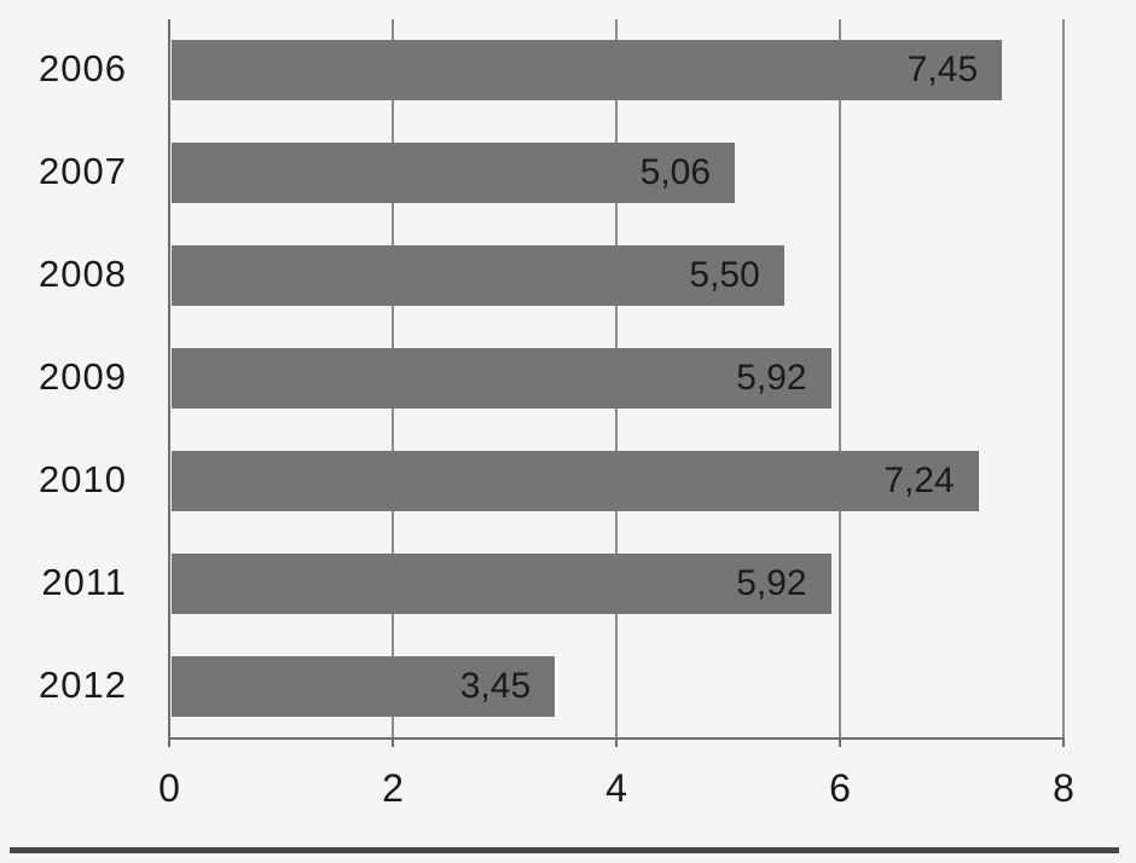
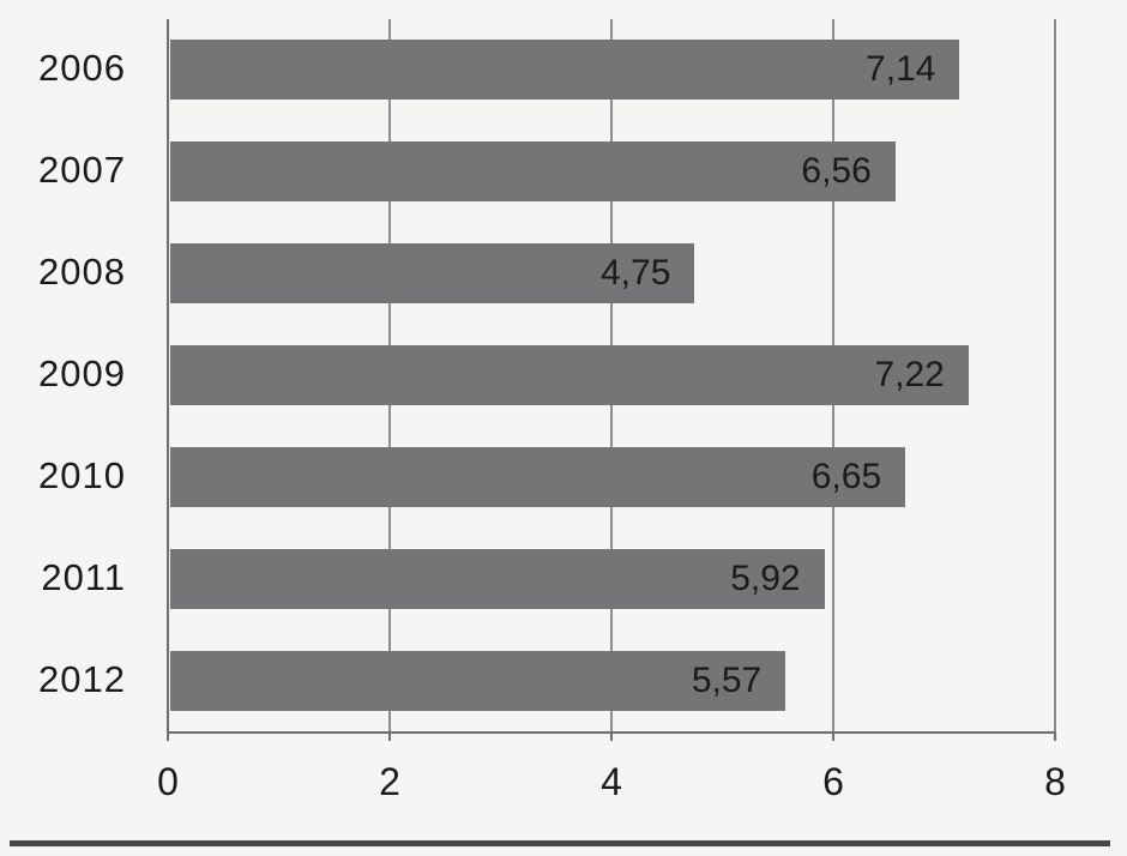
2006: 7,45 -> 7,14
2007: 5,06 -> 6,56
2008: 5,50 -> 4,75
2009: 5,92 -> 7,22
2010: 7,24 -> 6,65
2012: 3,45 -> 5,57
